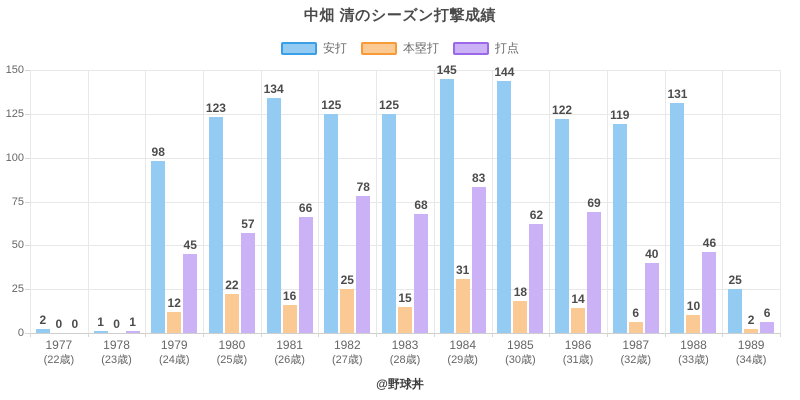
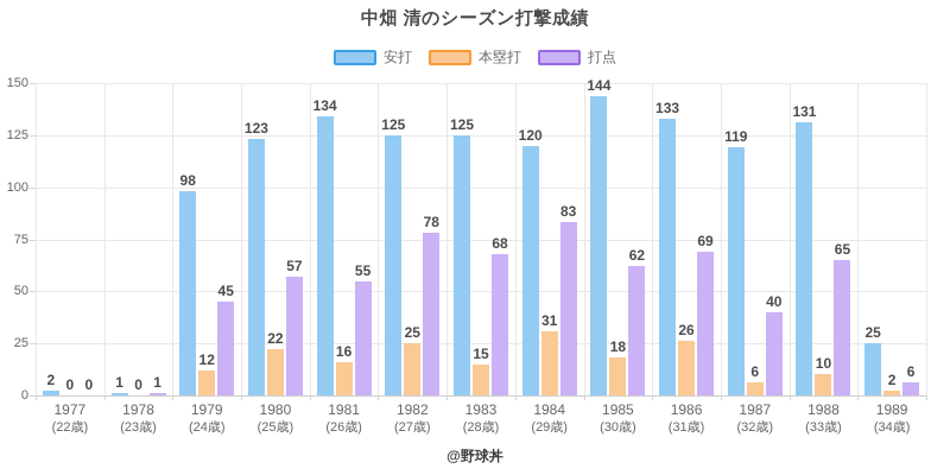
打点/1981: 66 -> 55
安打/1984: 145 -> 120
安打/1986: 122 -> 133
本塁打/1986: 14 -> 26
打点/1988: 46 -> 65
